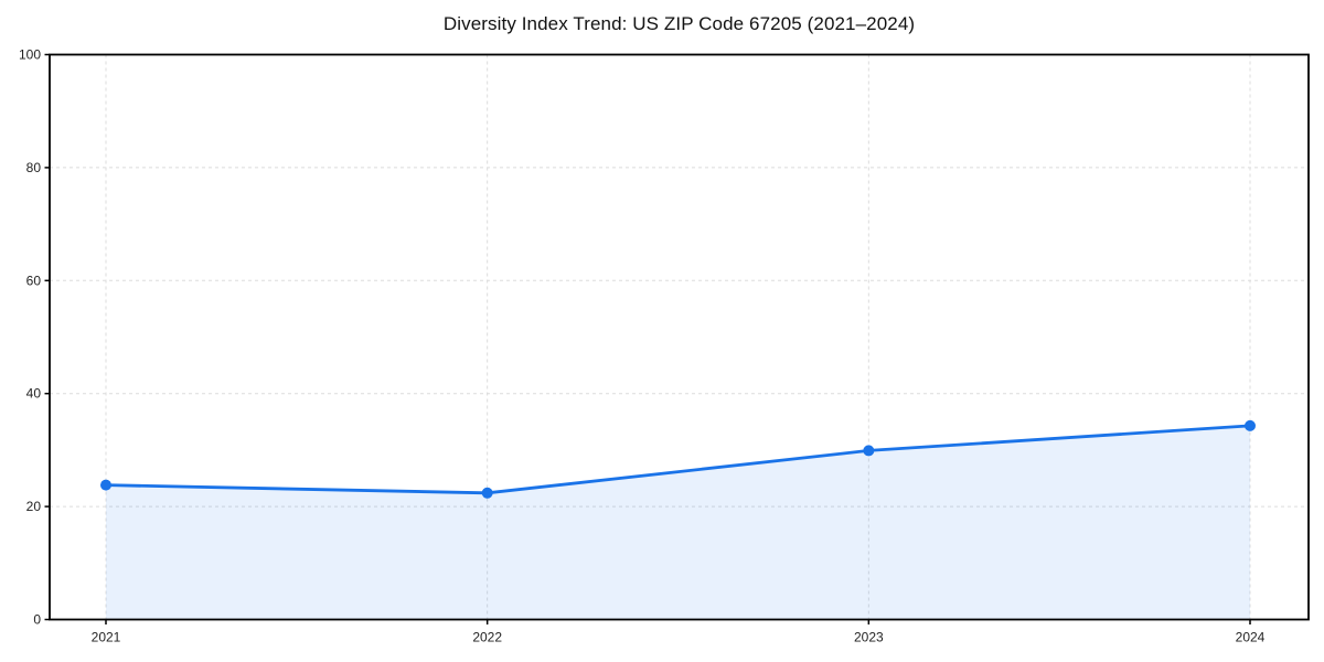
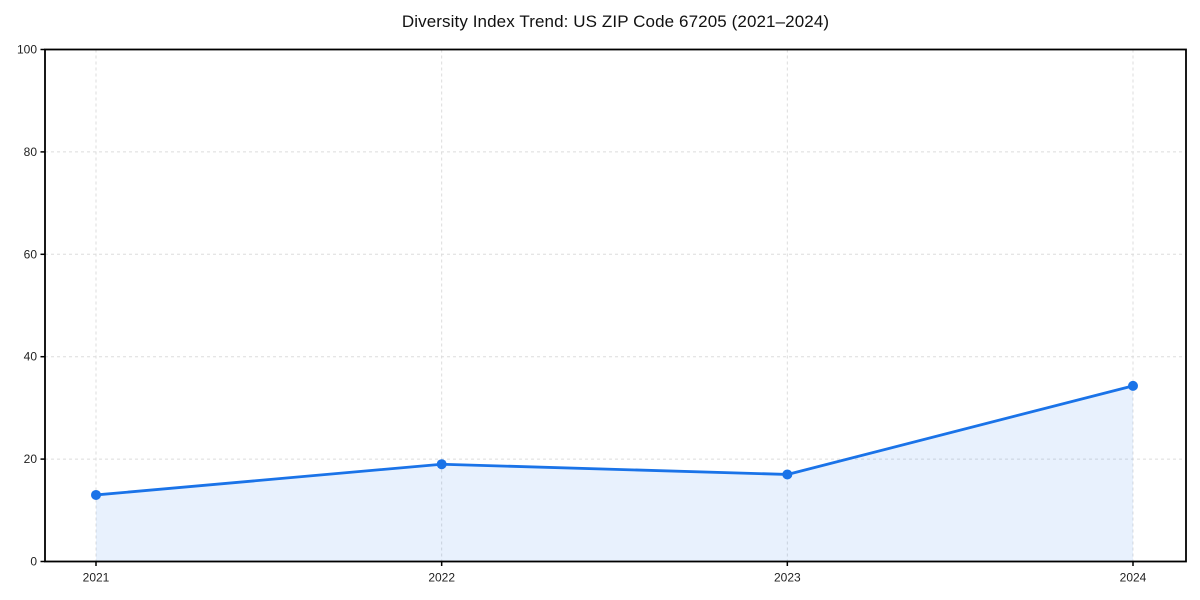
2021: 24 -> 13
2022: 22 -> 19
2023: 30 -> 17
